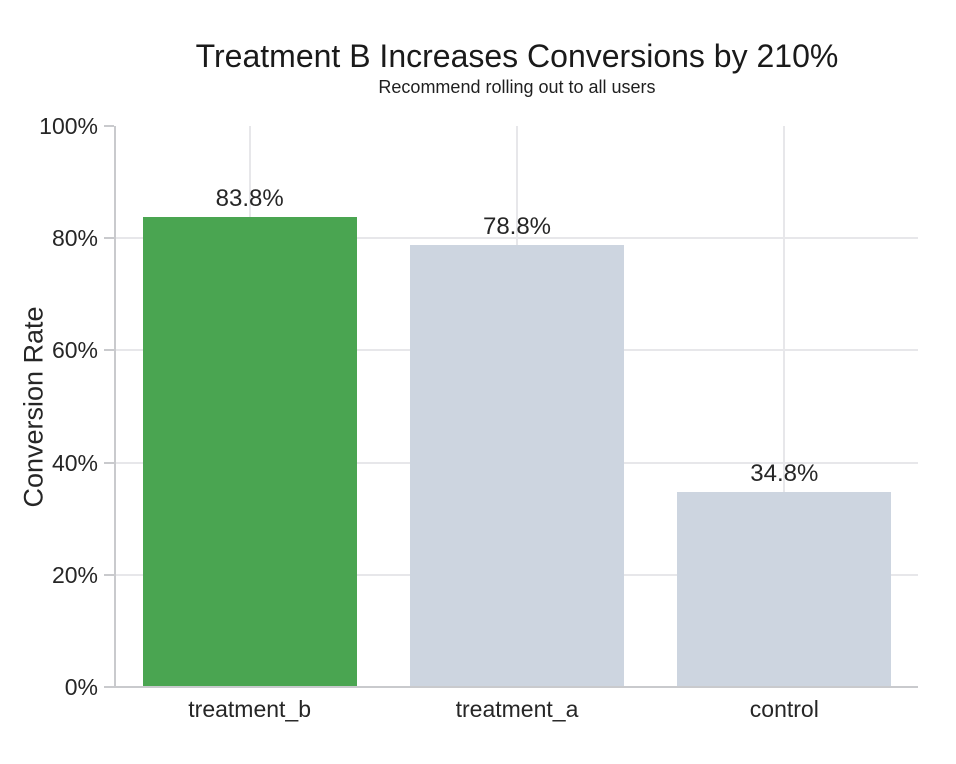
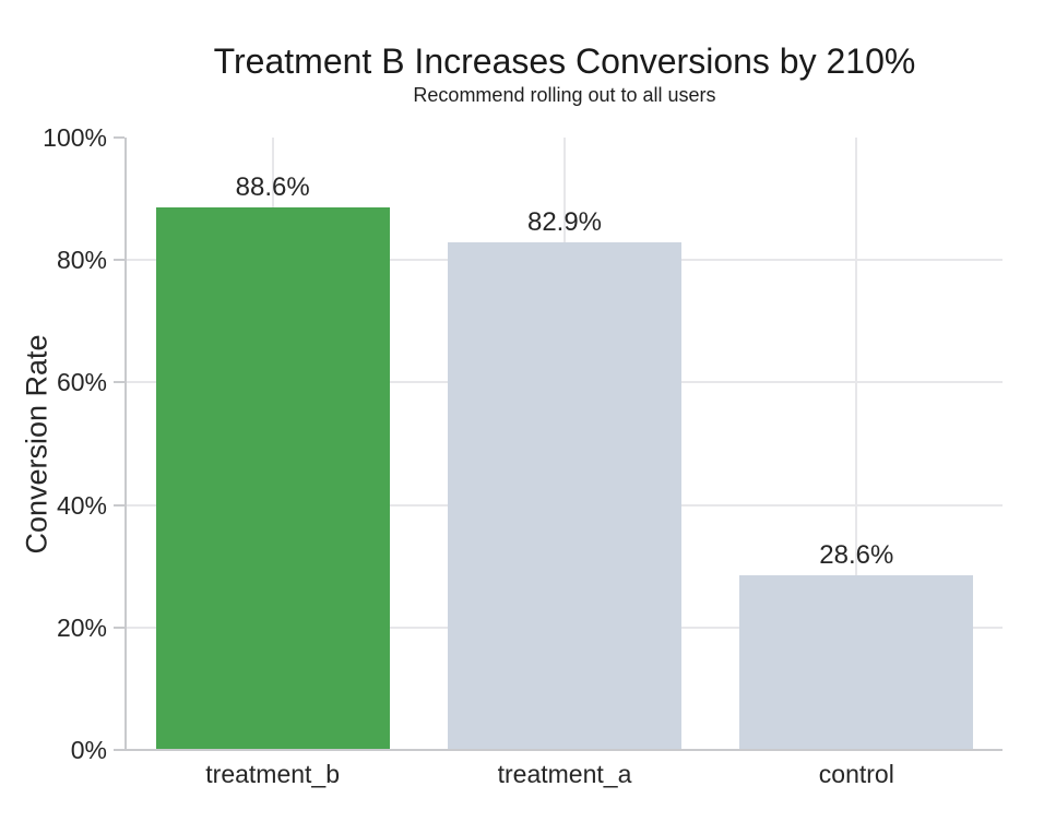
treatment_b: 83.8% -> 88.6%
treatment_a: 78.8% -> 82.9%
control: 34.8% -> 28.6%
